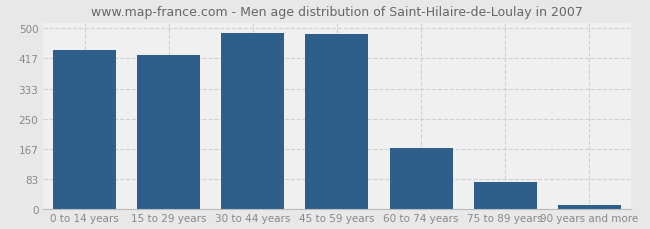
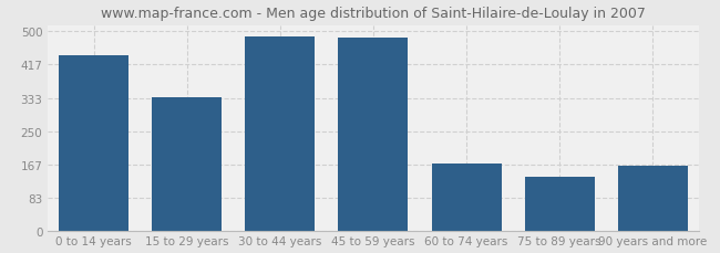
15 to 29 years: 425 -> 335
75 to 89 years: 75 -> 135
90 years and more: 12 -> 165
